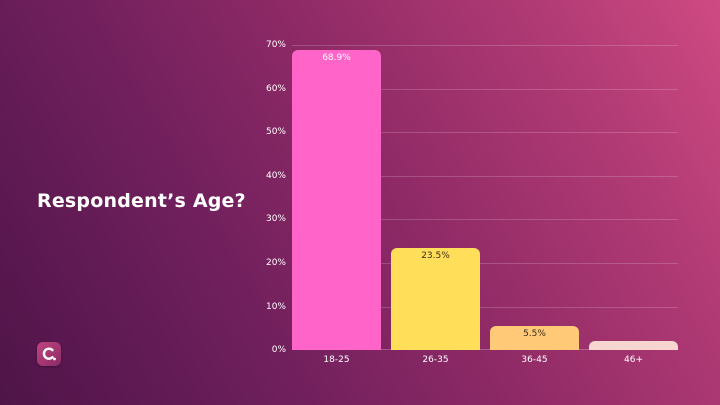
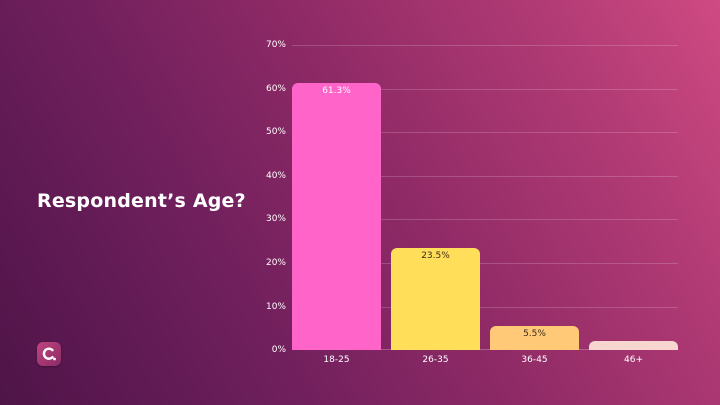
18-25: 68.9% -> 61.3%
